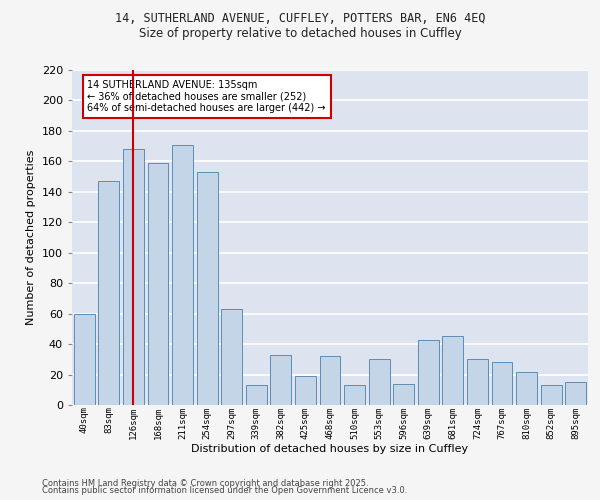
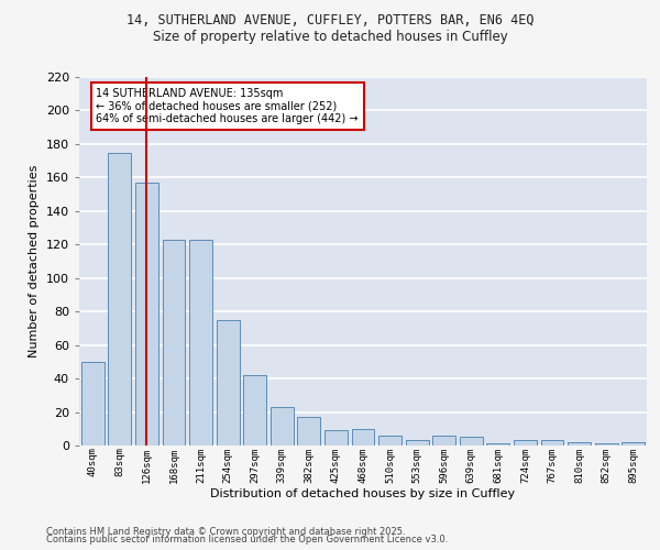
40sqm: 60 -> 50
83sqm: 147 -> 175
126sqm: 168 -> 157
168sqm: 159 -> 123
211sqm: 171 -> 123
254sqm: 153 -> 75
297sqm: 63 -> 42
339sqm: 13 -> 23
382sqm: 33 -> 17
425sqm: 19 -> 9
468sqm: 32 -> 10
510sqm: 13 -> 6
553sqm: 30 -> 3
596sqm: 14 -> 6
639sqm: 43 -> 5
681sqm: 45 -> 1
724sqm: 30 -> 3
767sqm: 28 -> 3
810sqm: 22 -> 2
852sqm: 13 -> 1
895sqm: 15 -> 2
